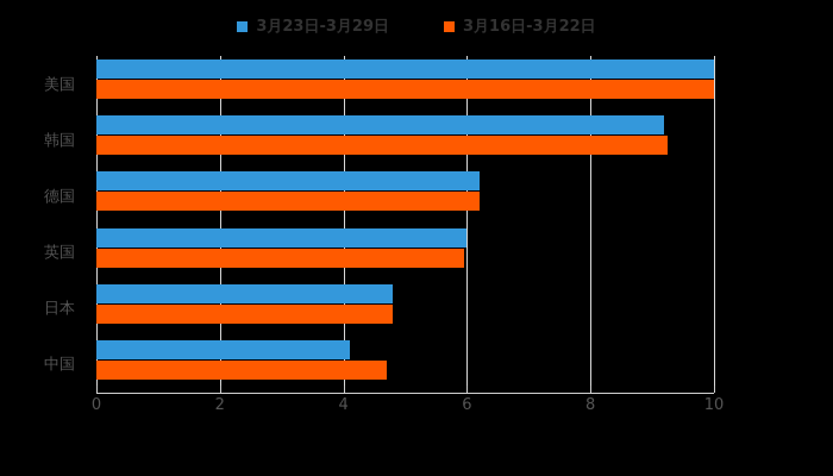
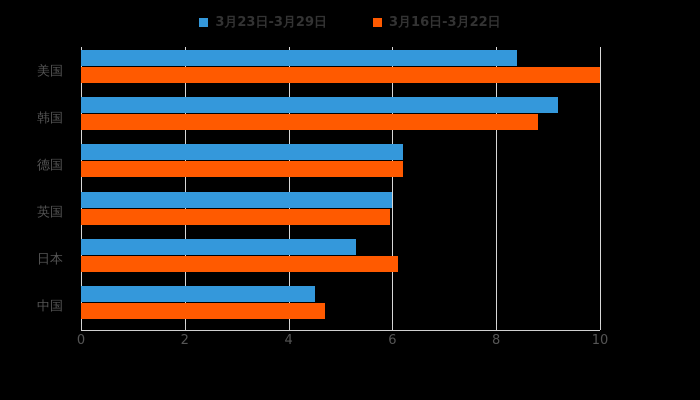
3月23日-3月29日/美国: 10.0 -> 8.4
3月16日-3月22日/韩国: 9.2 -> 8.8
3月23日-3月29日/日本: 4.8 -> 5.3
3月16日-3月22日/日本: 4.8 -> 6.1
3月23日-3月29日/中国: 4.1 -> 4.5
